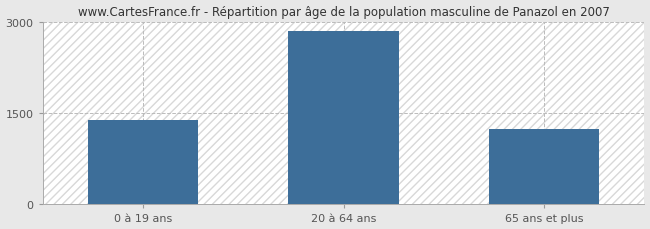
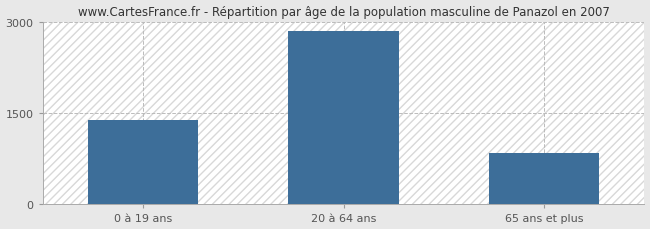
65 ans et plus: 1230 -> 840
